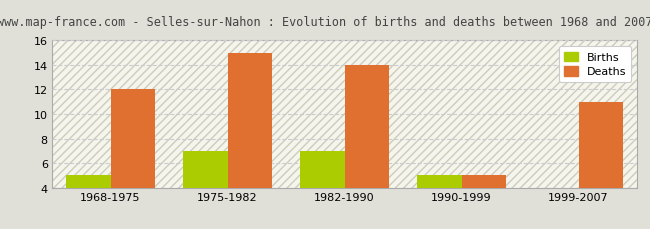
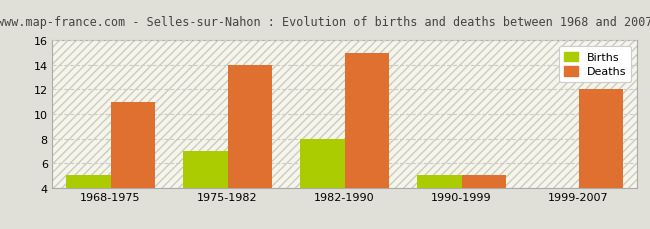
Deaths/1968-1975: 12 -> 11
Deaths/1975-1982: 15 -> 14
Births/1982-1990: 7 -> 8
Deaths/1982-1990: 14 -> 15
Deaths/1999-2007: 11 -> 12
